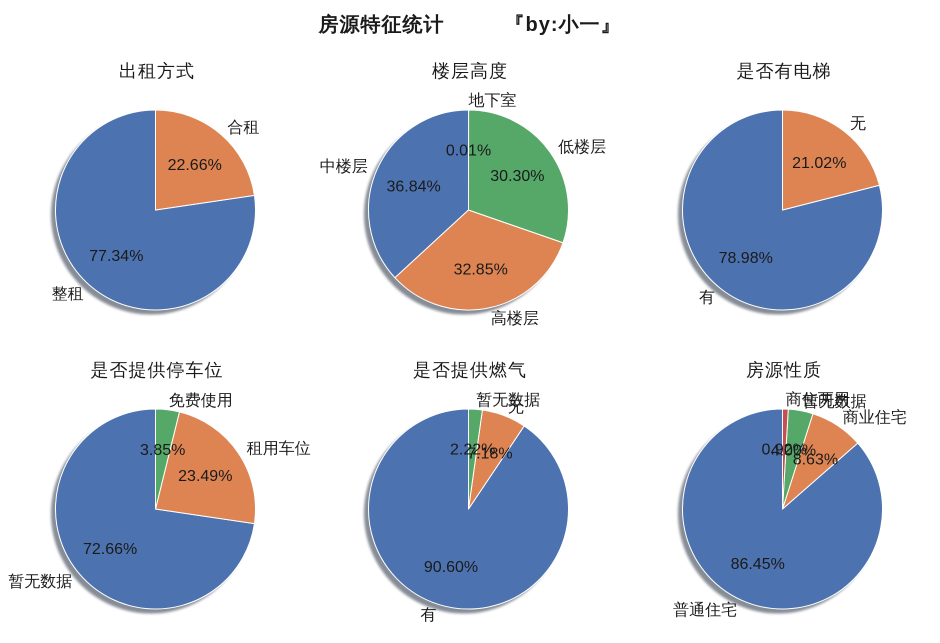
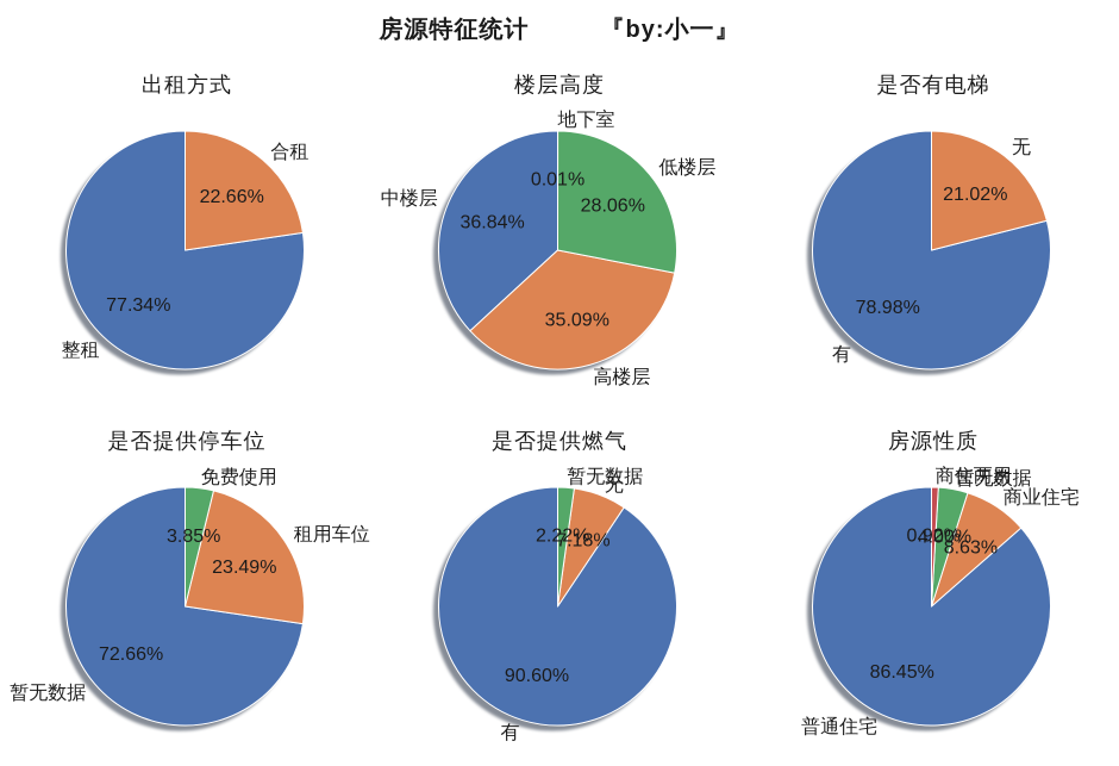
楼层高度/高楼层: 32.85% -> 35.09%
楼层高度/低楼层: 30.30% -> 28.06%
